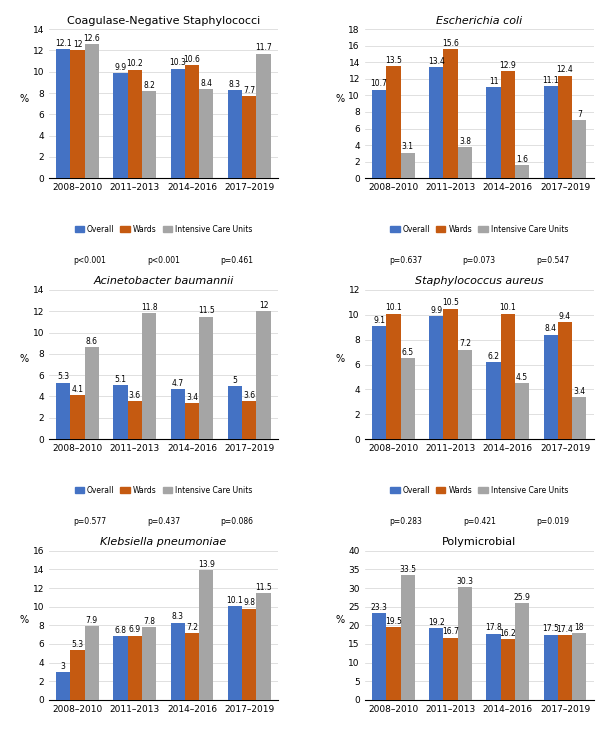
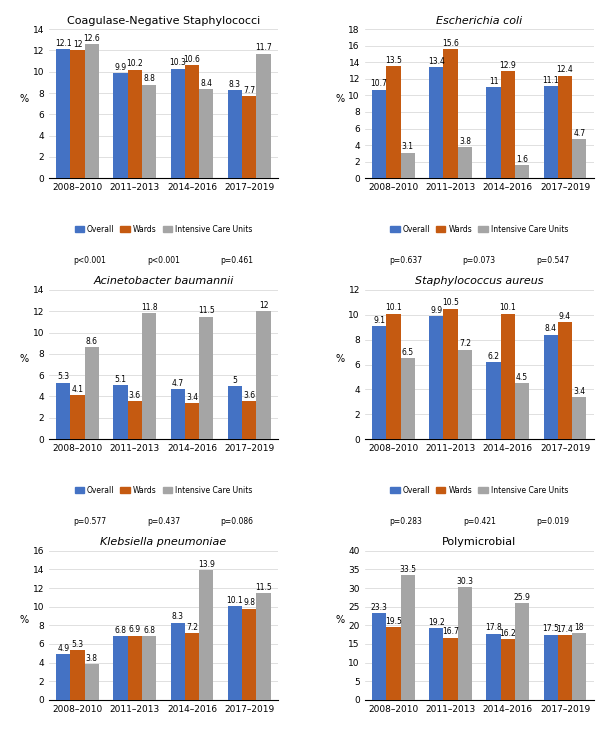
Coagulase-Negative Staphylococci/Intensive Care Units/2011–2013: 8.2 -> 8.8
Escherichia coli/Intensive Care Units/2017–2019: 7 -> 4.7
Klebsiella pneumoniae/Overall/2008–2010: 3 -> 4.9
Klebsiella pneumoniae/Intensive Care Units/2008–2010: 7.9 -> 3.8
Klebsiella pneumoniae/Intensive Care Units/2011–2013: 7.8 -> 6.8
